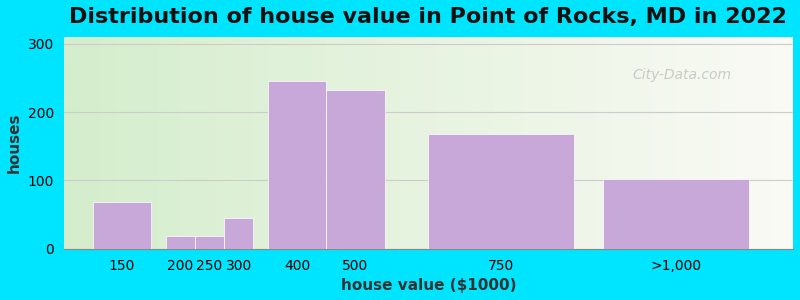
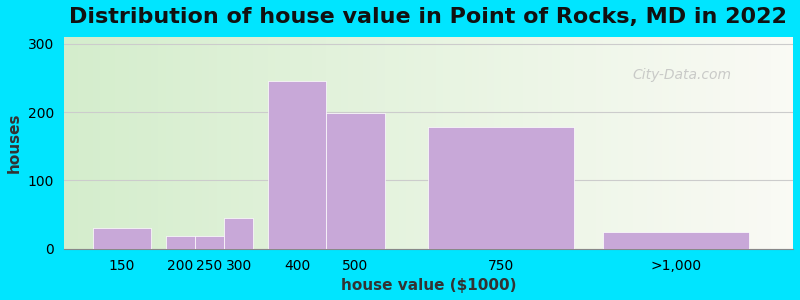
150: 68 -> 30
500: 232 -> 198
750: 168 -> 178
>1,000: 102 -> 25
